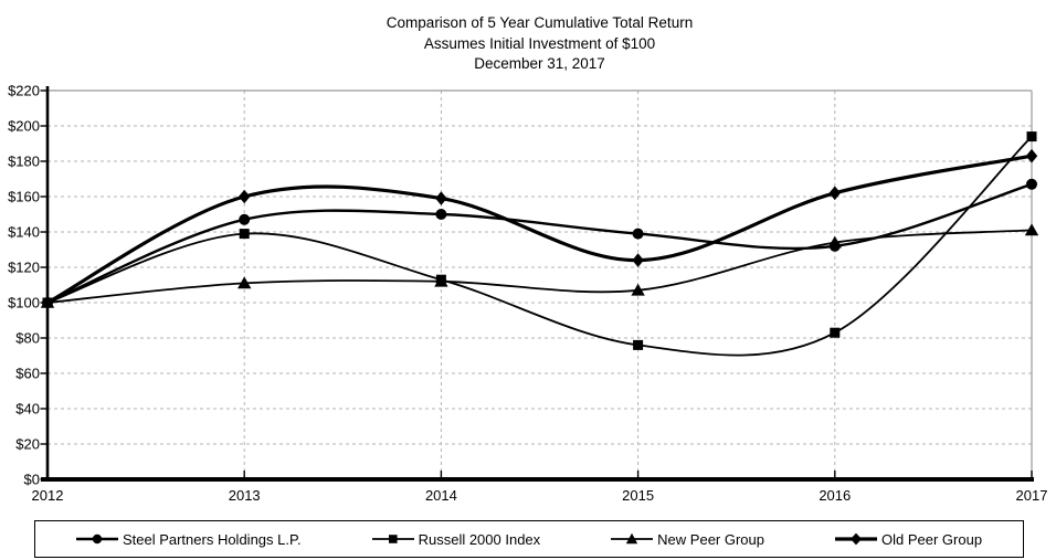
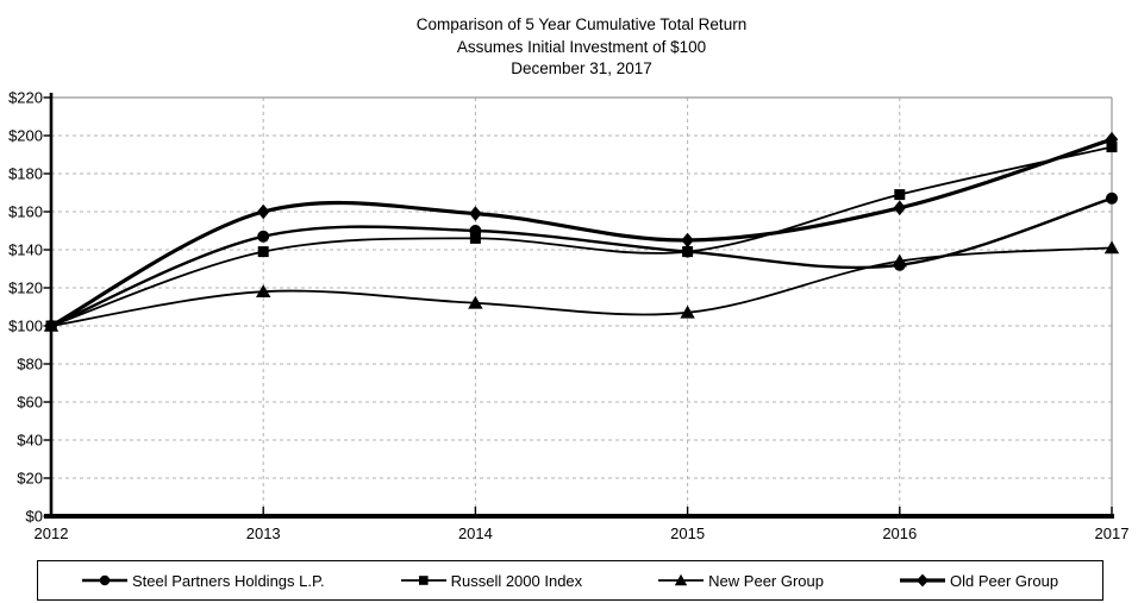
New Peer Group/2013: $111 -> $118
Russell 2000 Index/2014: $113 -> $146
Russell 2000 Index/2015: $76 -> $139
Old Peer Group/2015: $124 -> $145
Russell 2000 Index/2016: $83 -> $169
Old Peer Group/2017: $183 -> $198
